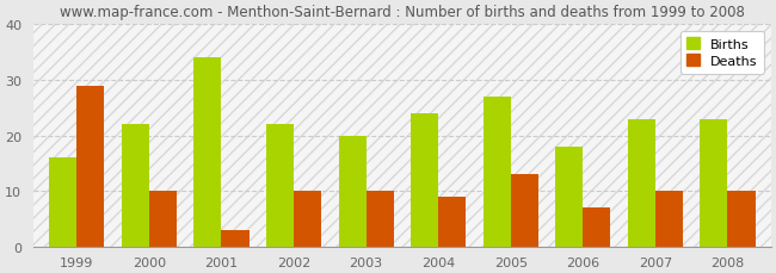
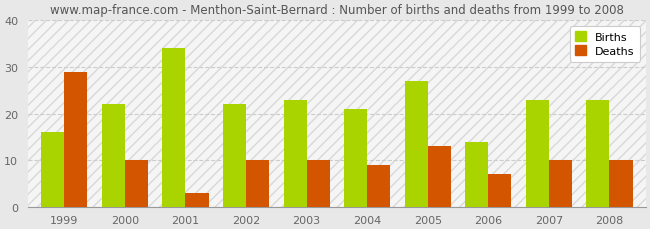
Births/2003: 20 -> 23
Births/2004: 24 -> 21
Births/2006: 18 -> 14
